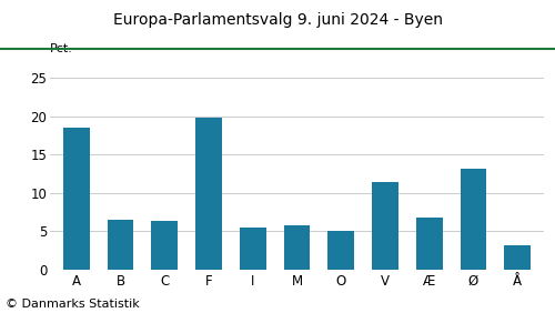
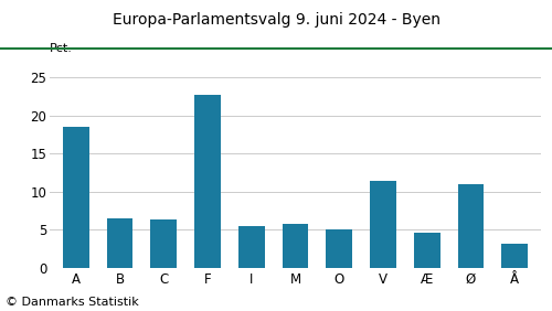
F: 19.8 -> 22.7
Æ: 6.8 -> 4.5
Ø: 13.2 -> 11.0
